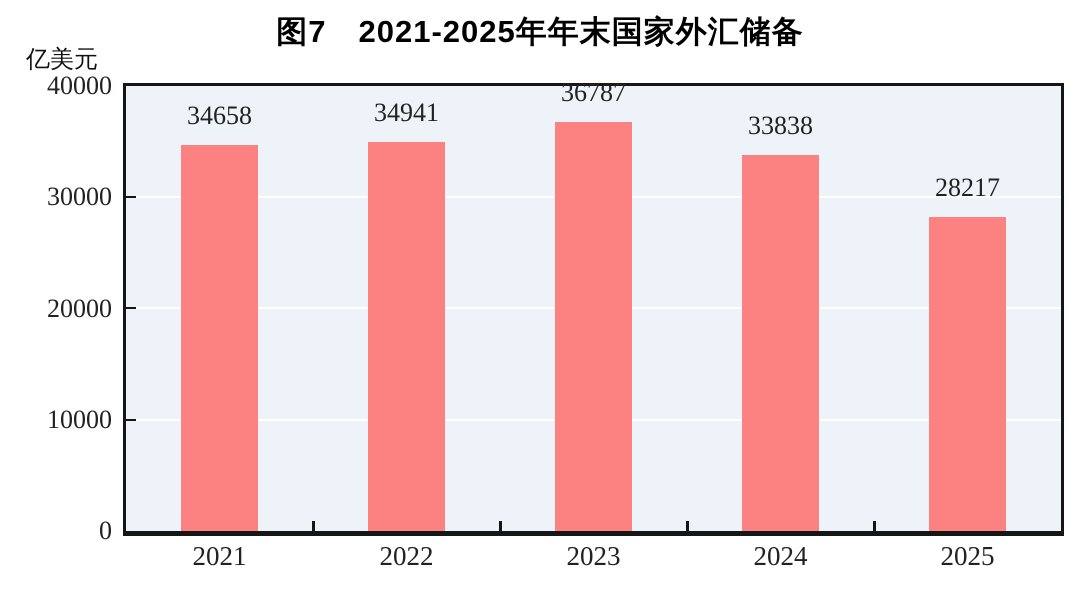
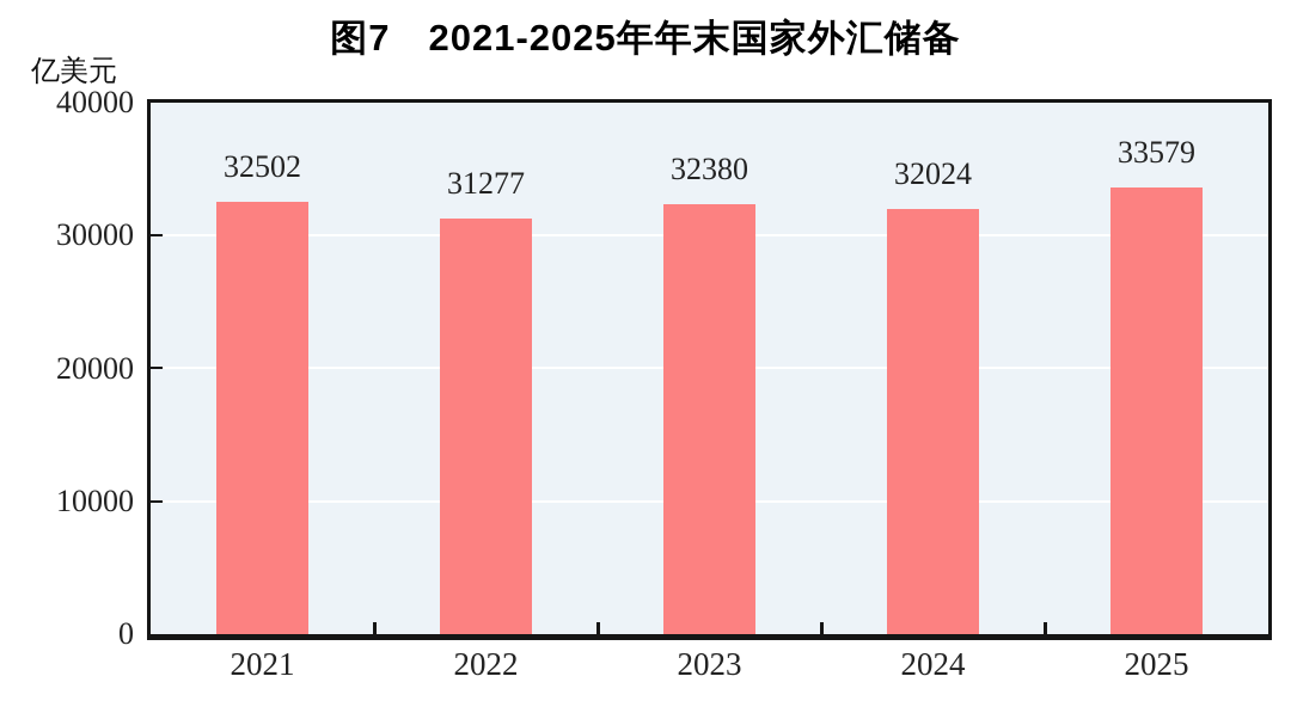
2021: 34658 -> 32502
2022: 34941 -> 31277
2023: 36787 -> 32380
2024: 33838 -> 32024
2025: 28217 -> 33579
